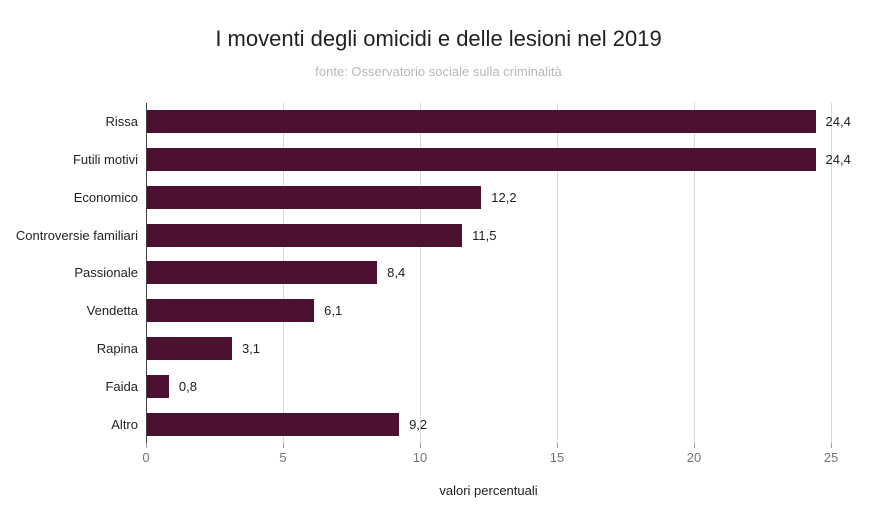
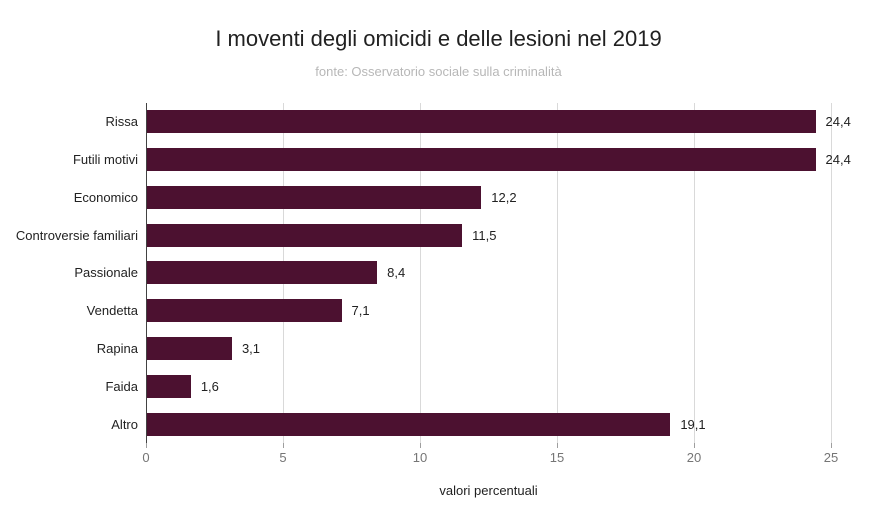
Vendetta: 6,1 -> 7,1
Faida: 0,8 -> 1,6
Altro: 9,2 -> 19,1
